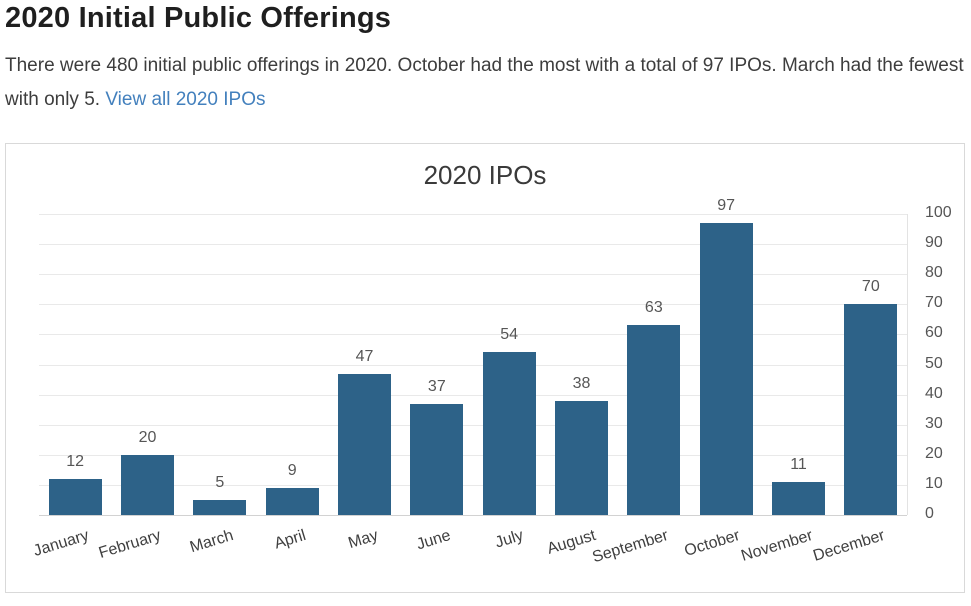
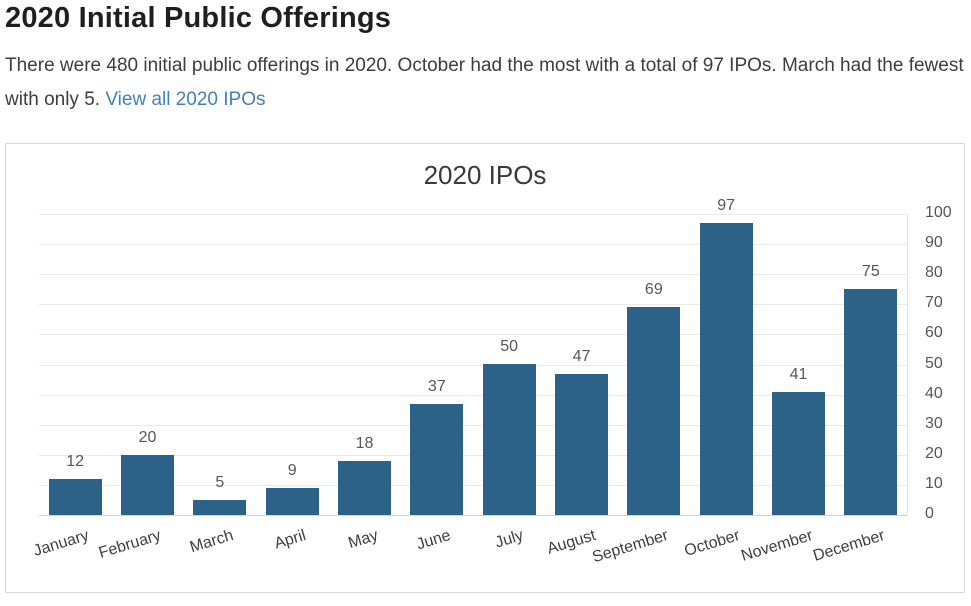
May: 47 -> 18
July: 54 -> 50
August: 38 -> 47
September: 63 -> 69
November: 11 -> 41
December: 70 -> 75
